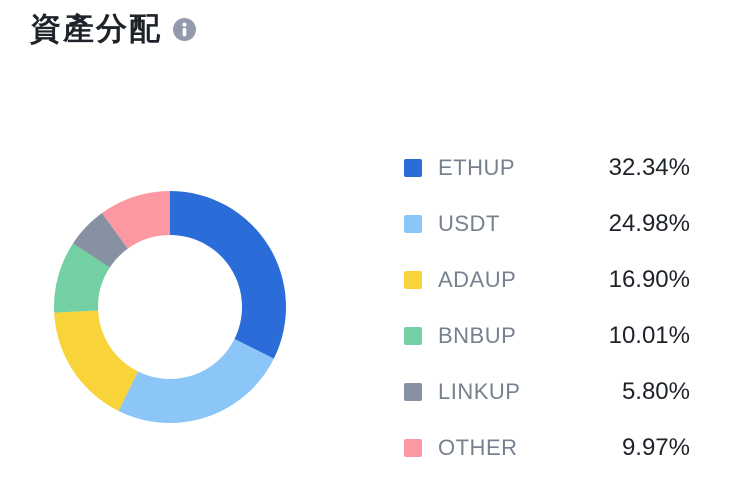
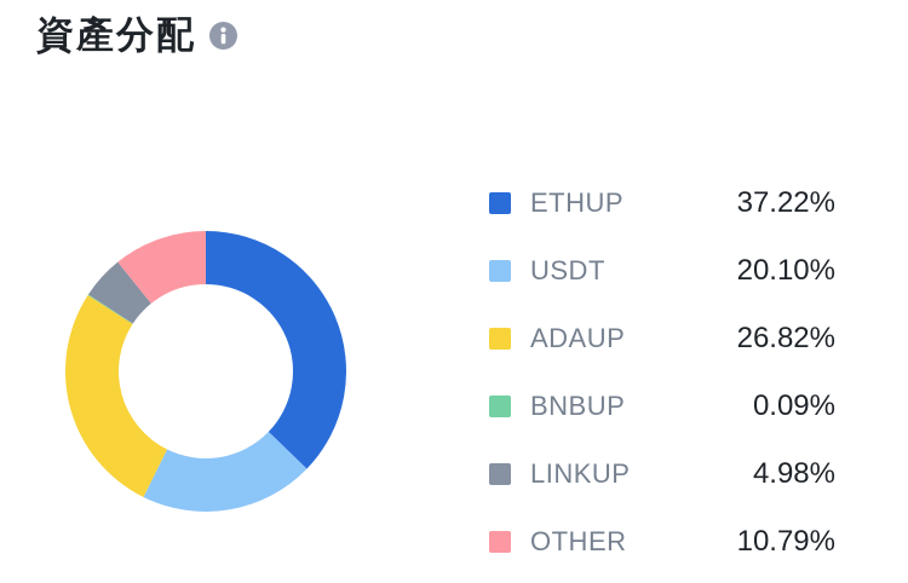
ETHUP: 32.34% -> 37.22%
USDT: 24.98% -> 20.10%
ADAUP: 16.90% -> 26.82%
BNBUP: 10.01% -> 0.09%
LINKUP: 5.80% -> 4.98%
OTHER: 9.97% -> 10.79%
